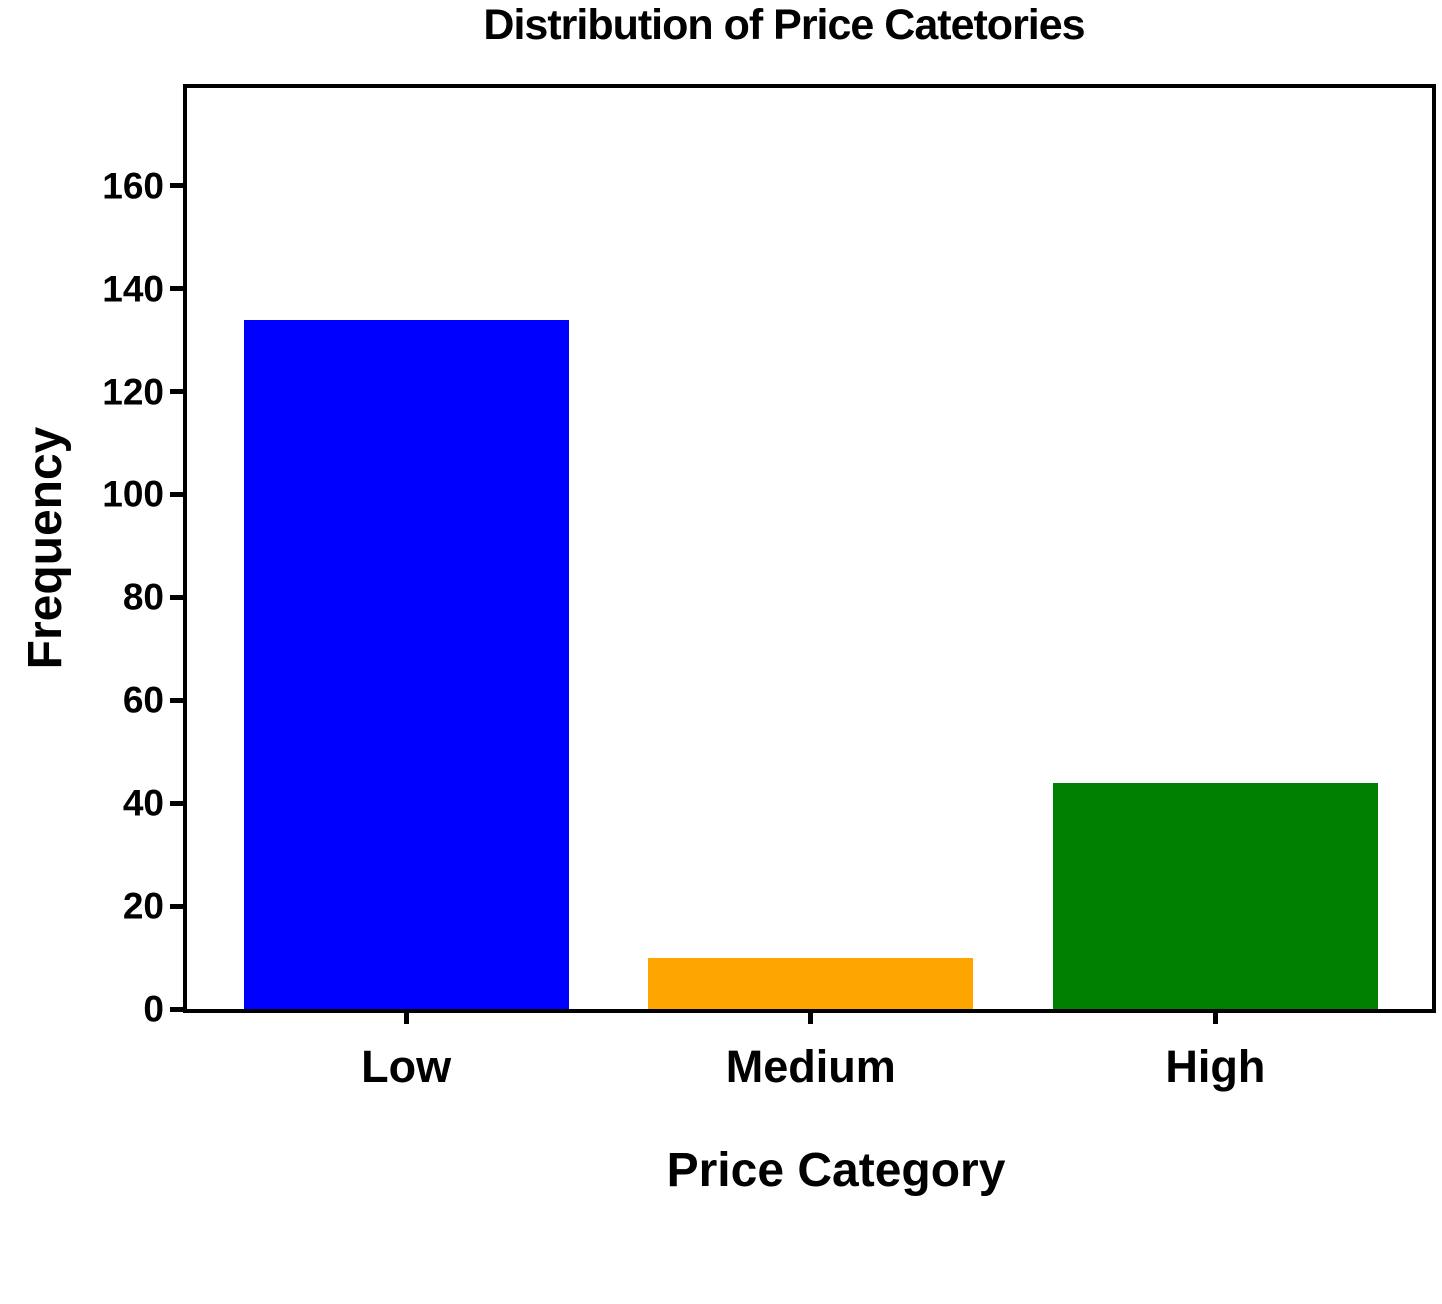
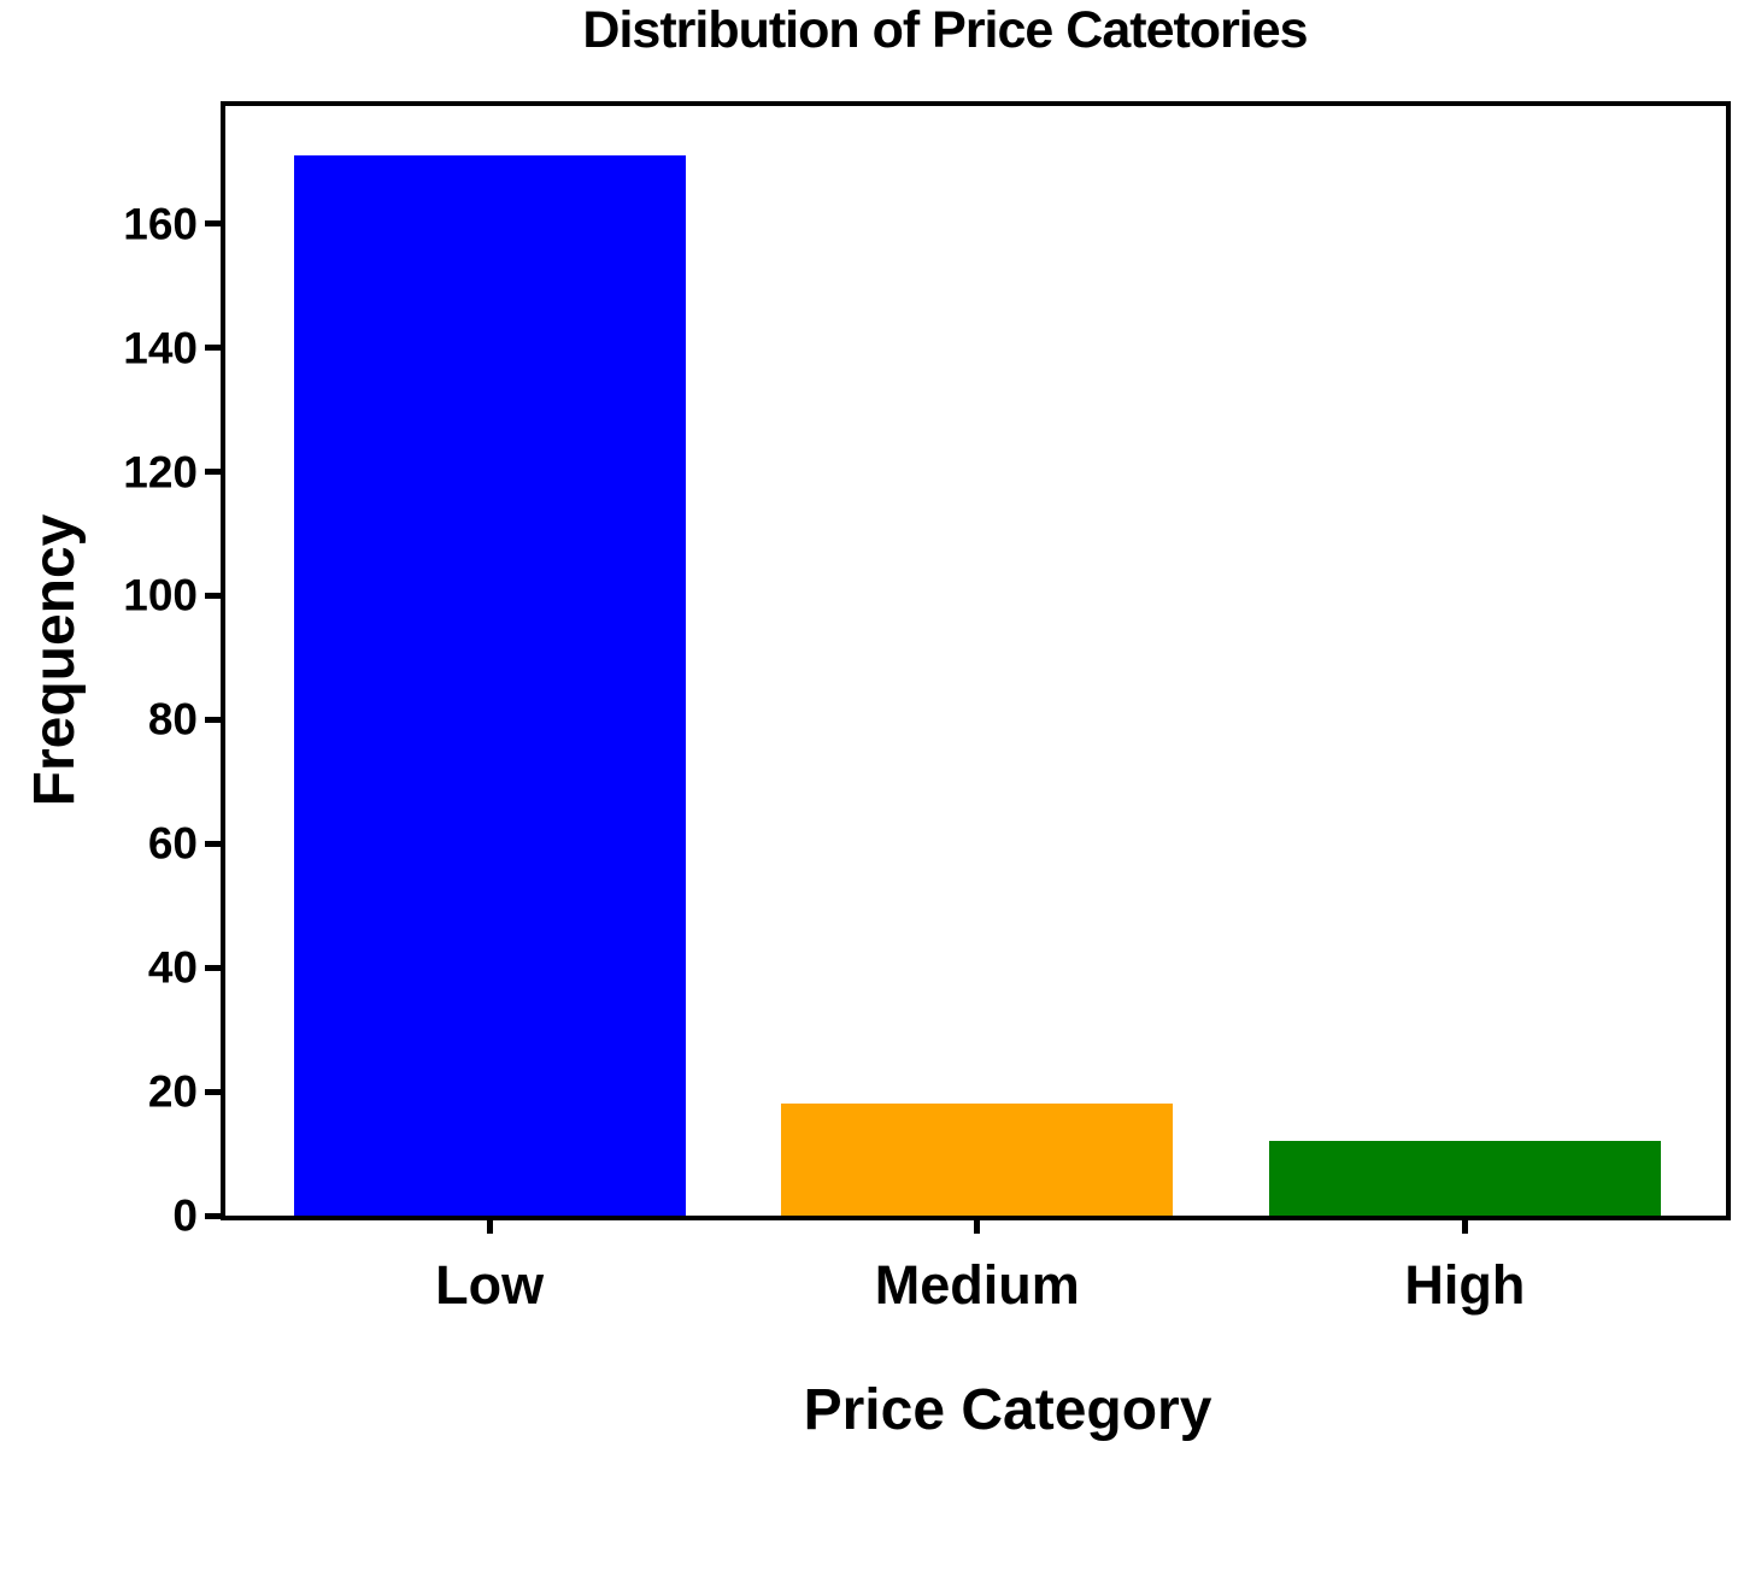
Low: 134 -> 171
Medium: 10 -> 18
High: 44 -> 12
